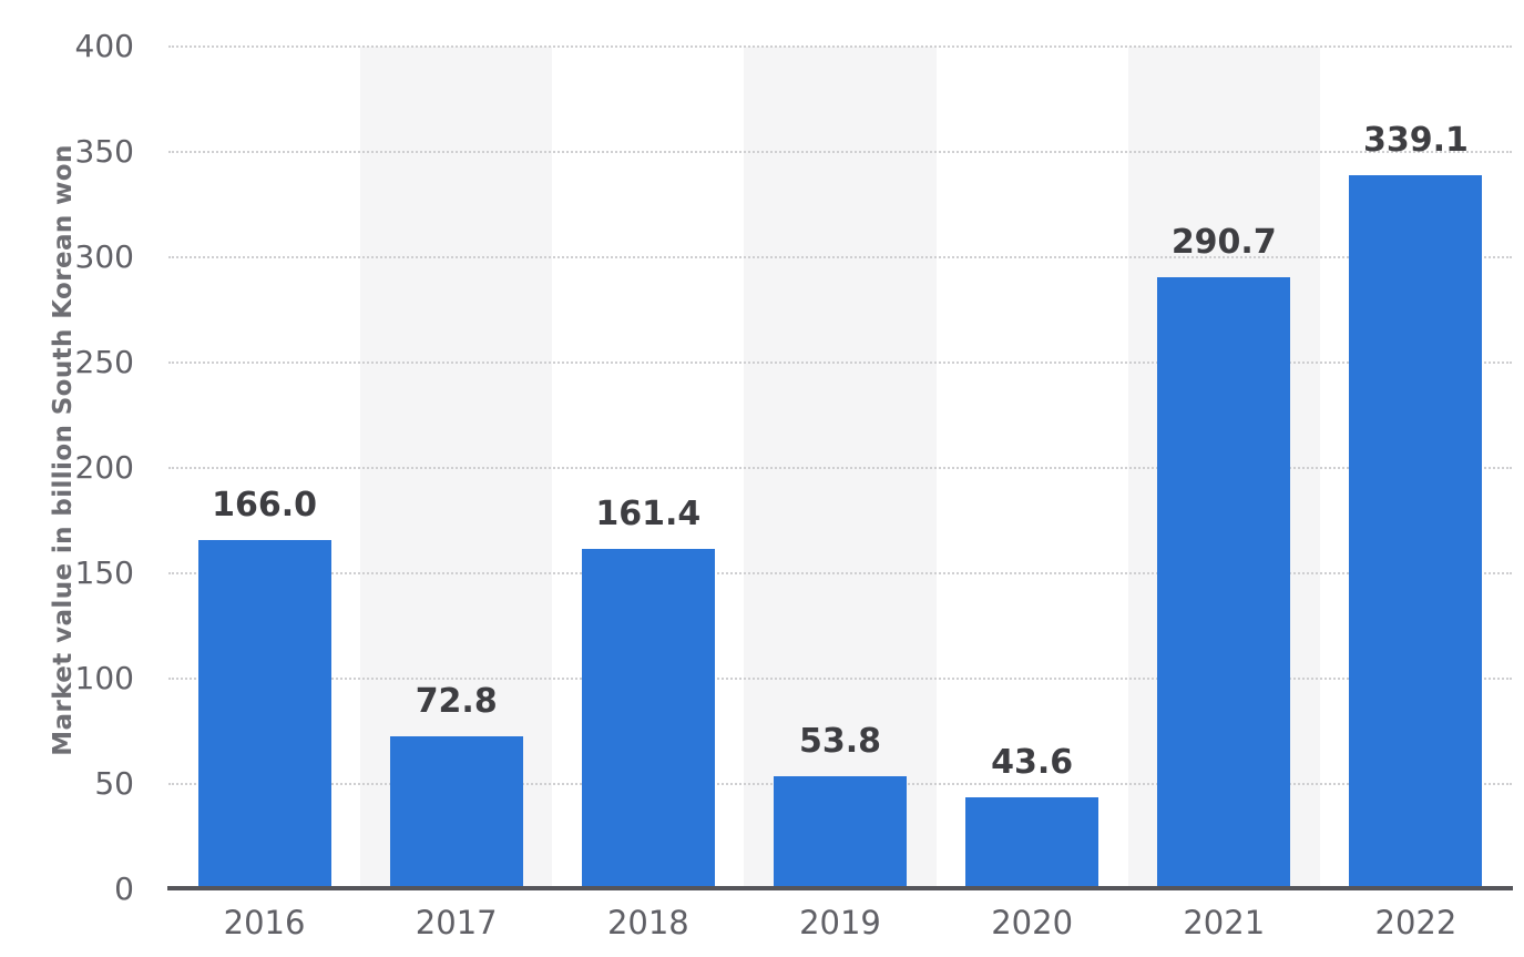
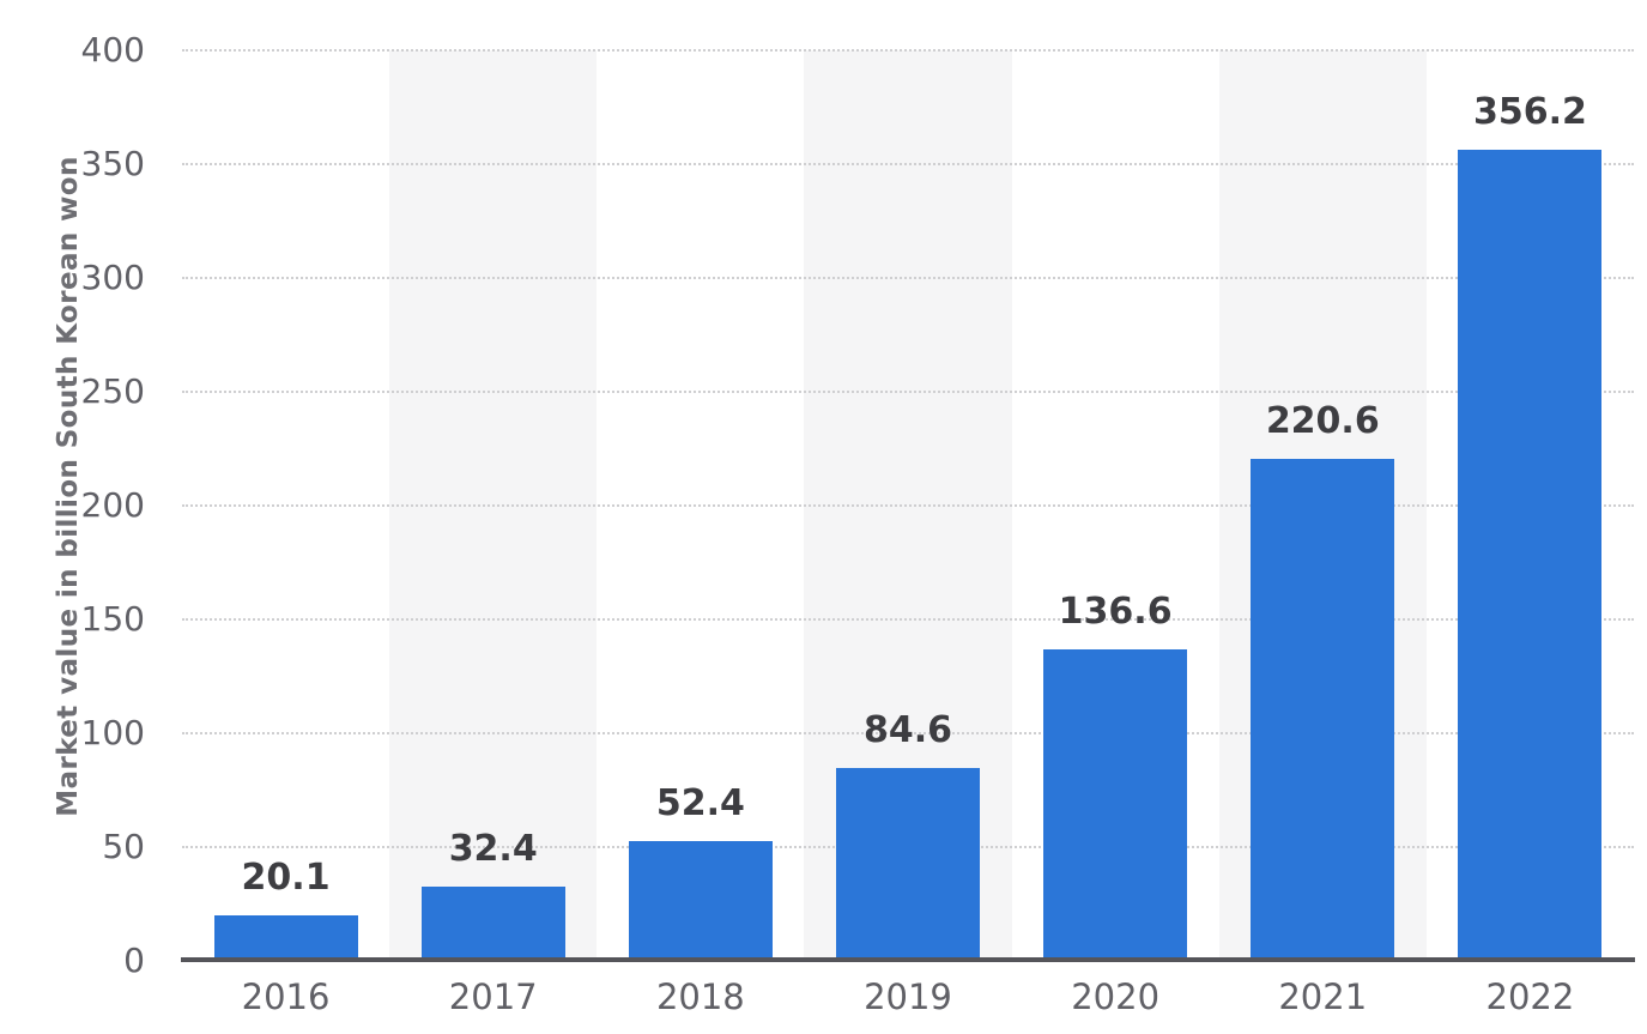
2016: 166.0 -> 20.1
2017: 72.8 -> 32.4
2018: 161.4 -> 52.4
2019: 53.8 -> 84.6
2020: 43.6 -> 136.6
2021: 290.7 -> 220.6
2022: 339.1 -> 356.2
